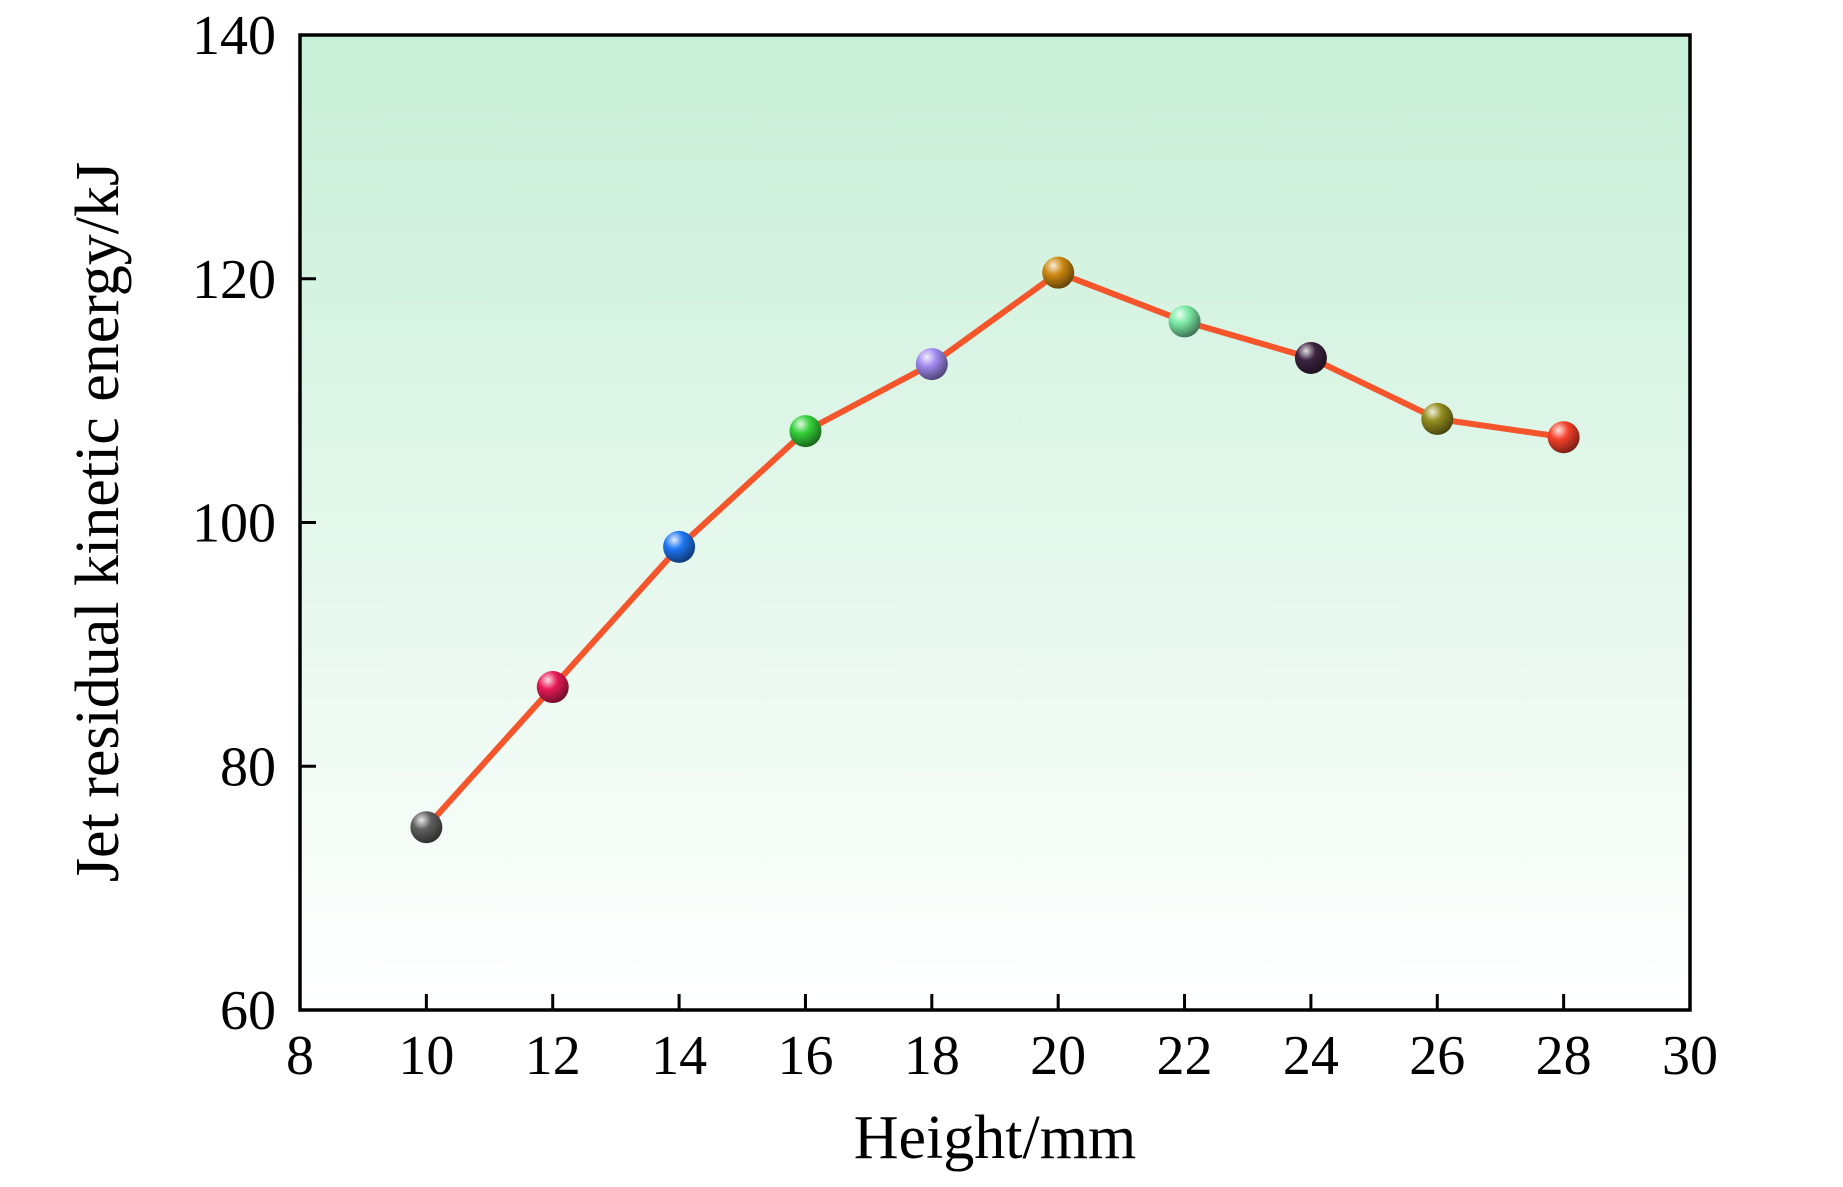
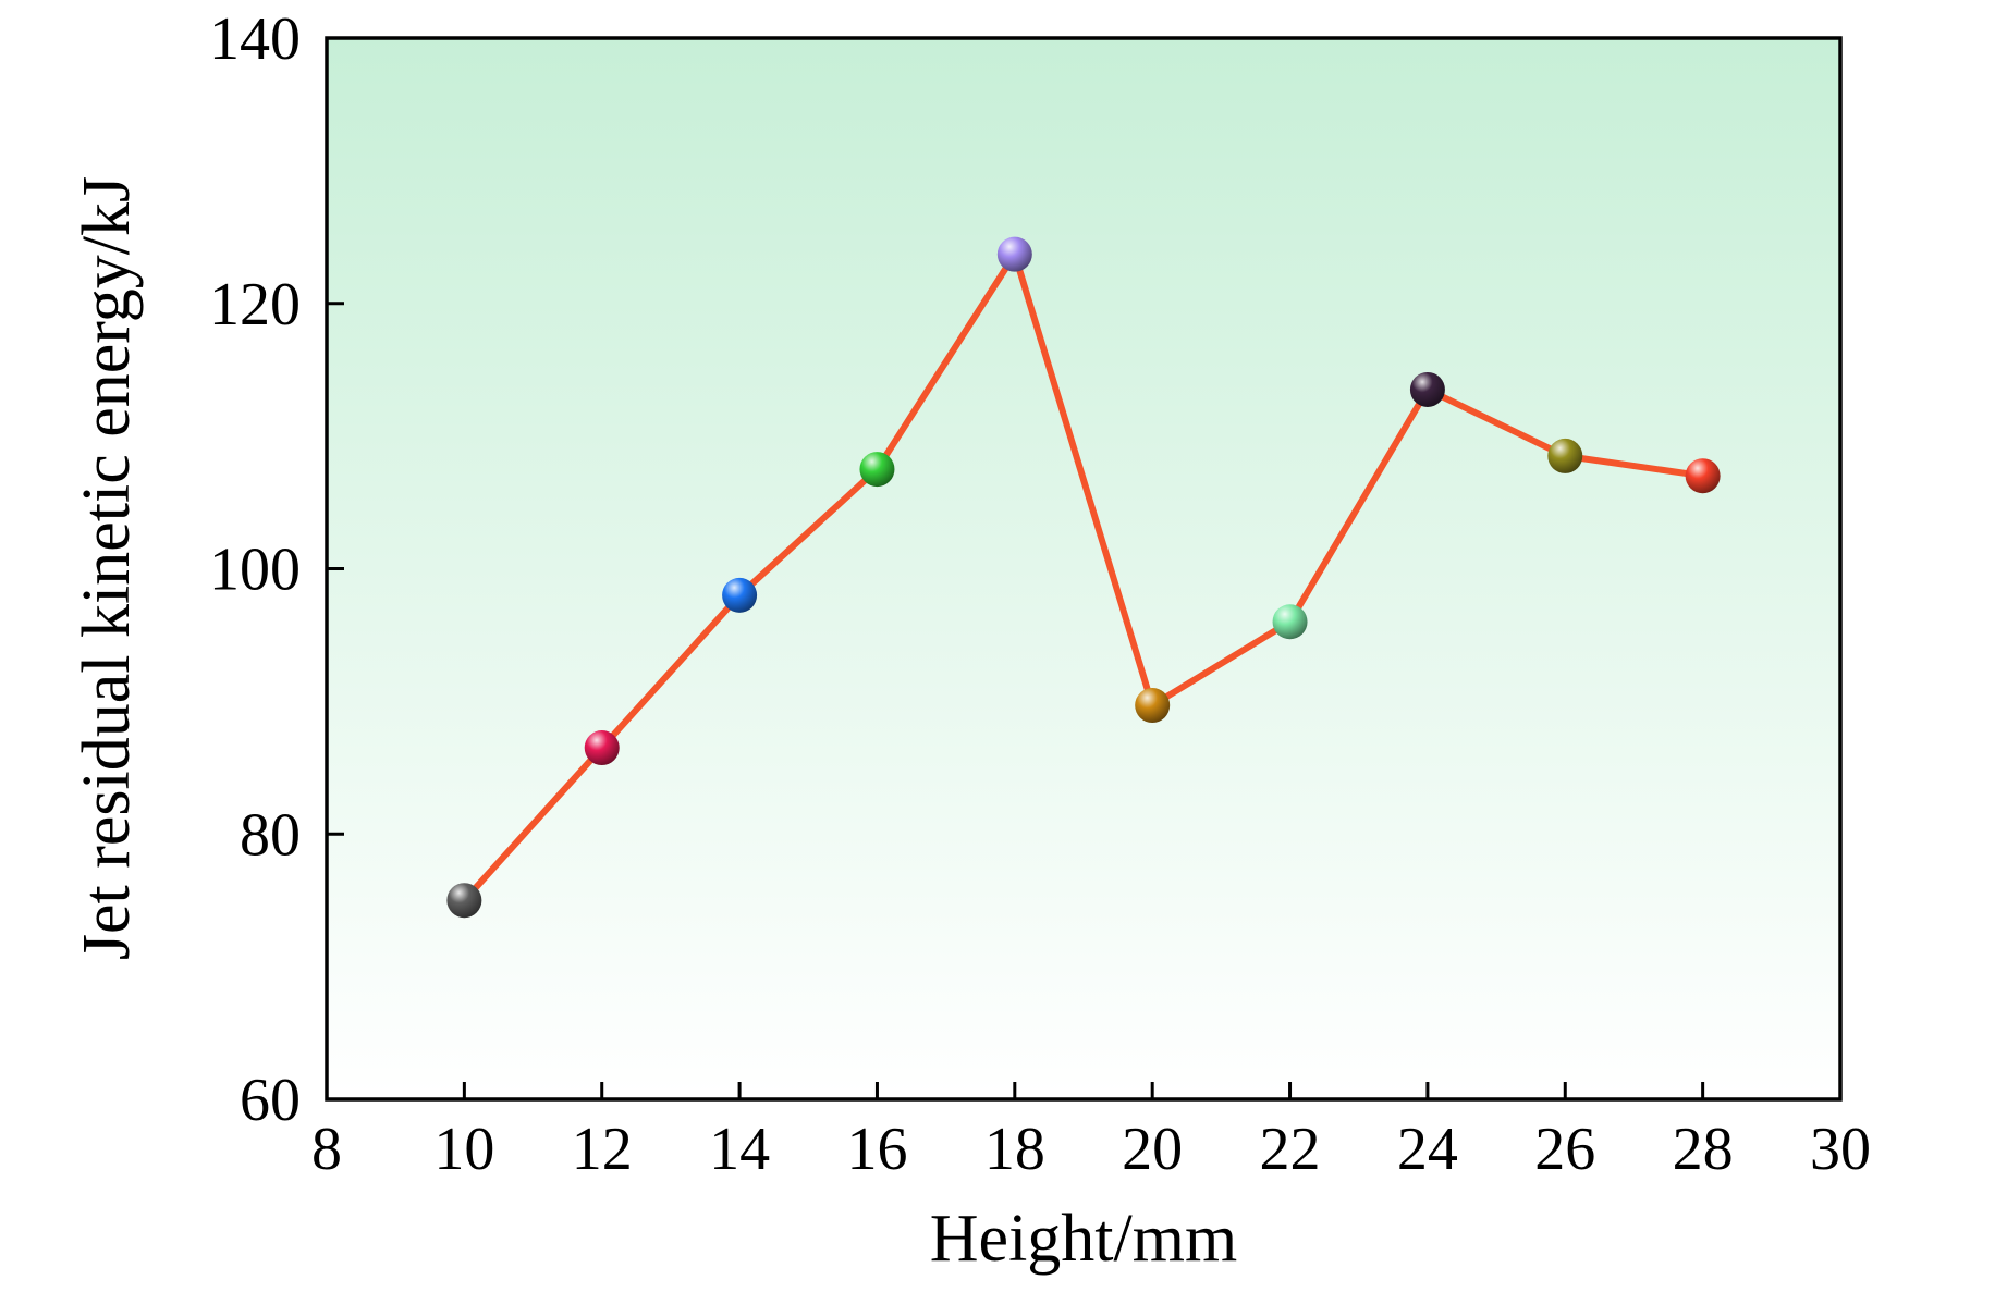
18: 113.0 -> 123.7
20: 120.5 -> 89.7
22: 116.5 -> 96.0
